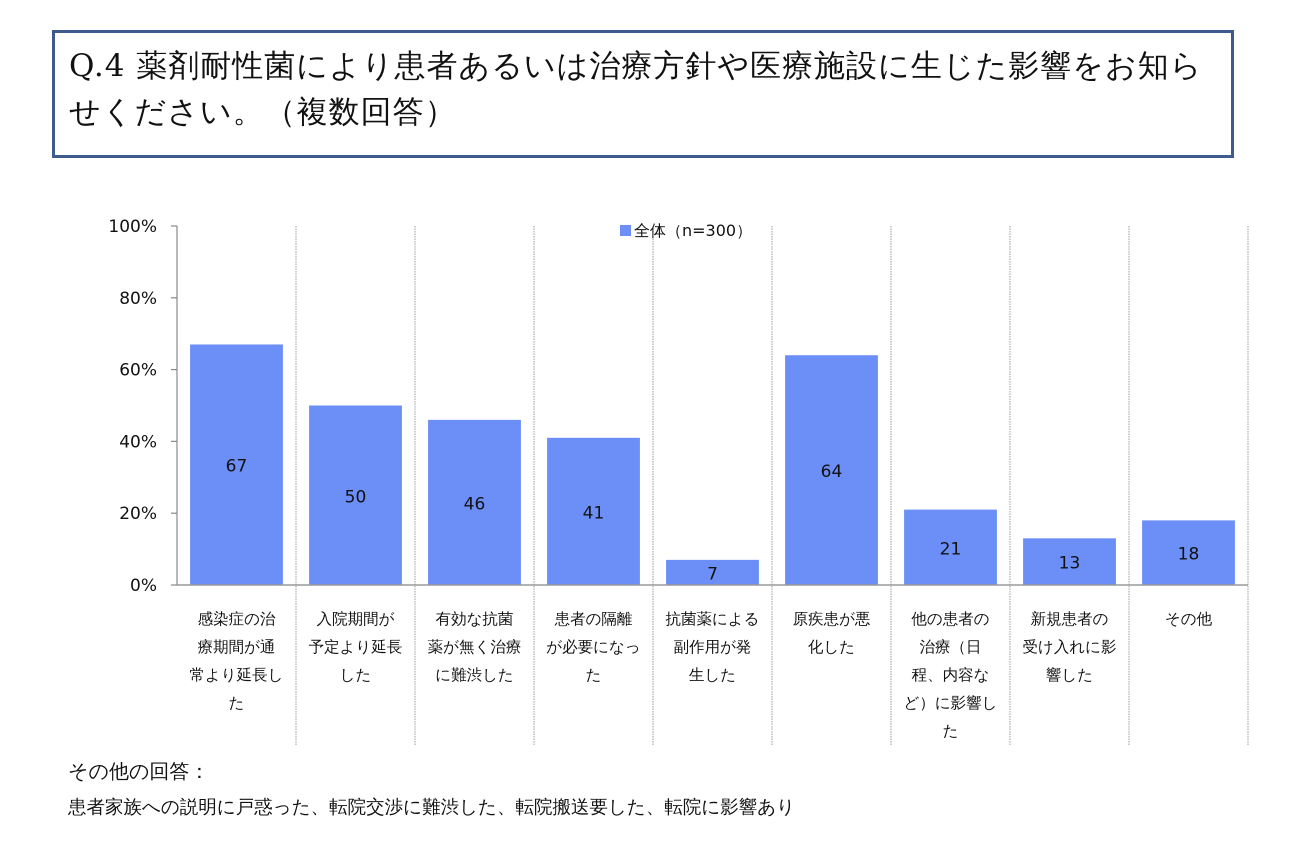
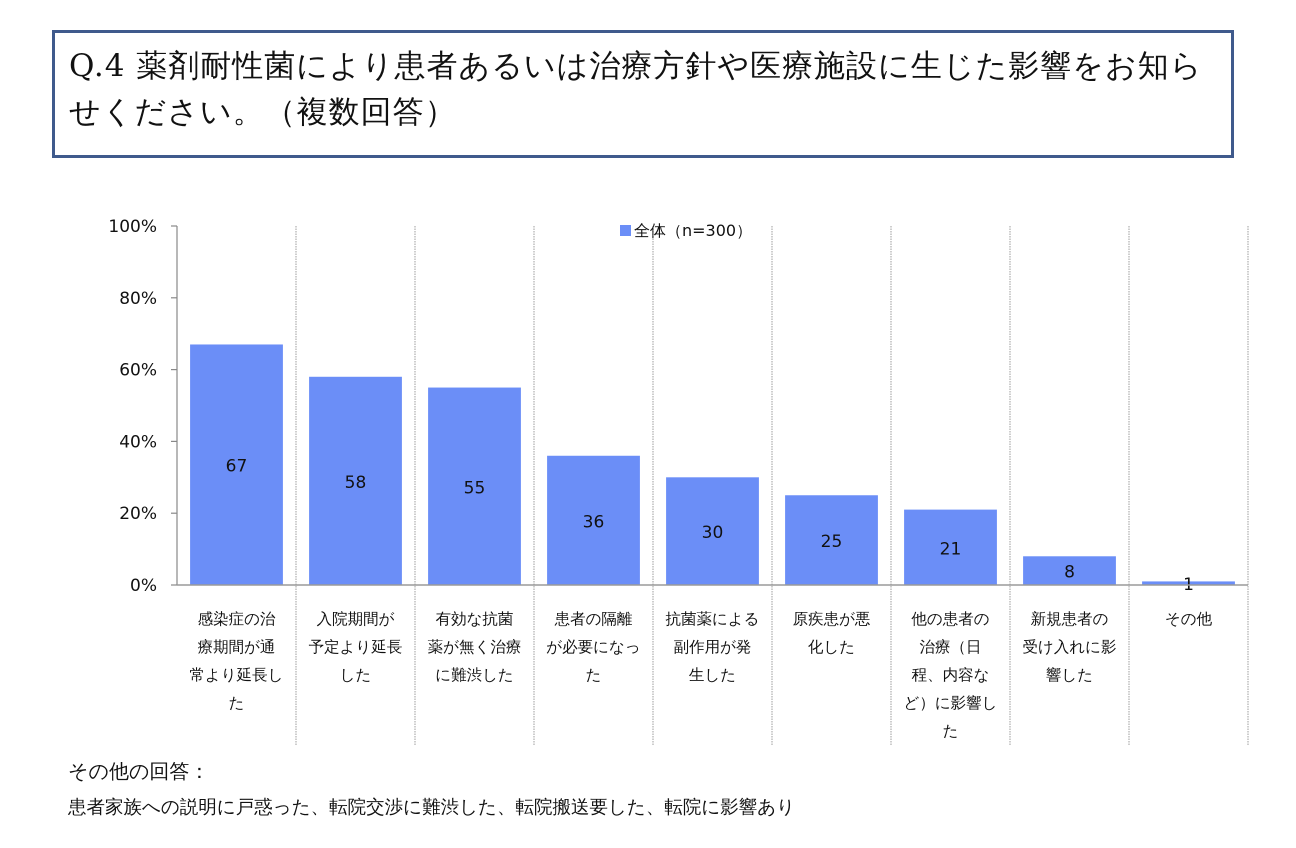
入院期間が予定より延長した: 50 -> 58
有効な抗菌薬が無く治療に難渋した: 46 -> 55
患者の隔離が必要になった: 41 -> 36
抗菌薬による副作用が発生した: 7 -> 30
原疾患が悪化した: 64 -> 25
新規患者の受け入れに影響した: 13 -> 8
その他: 18 -> 1
